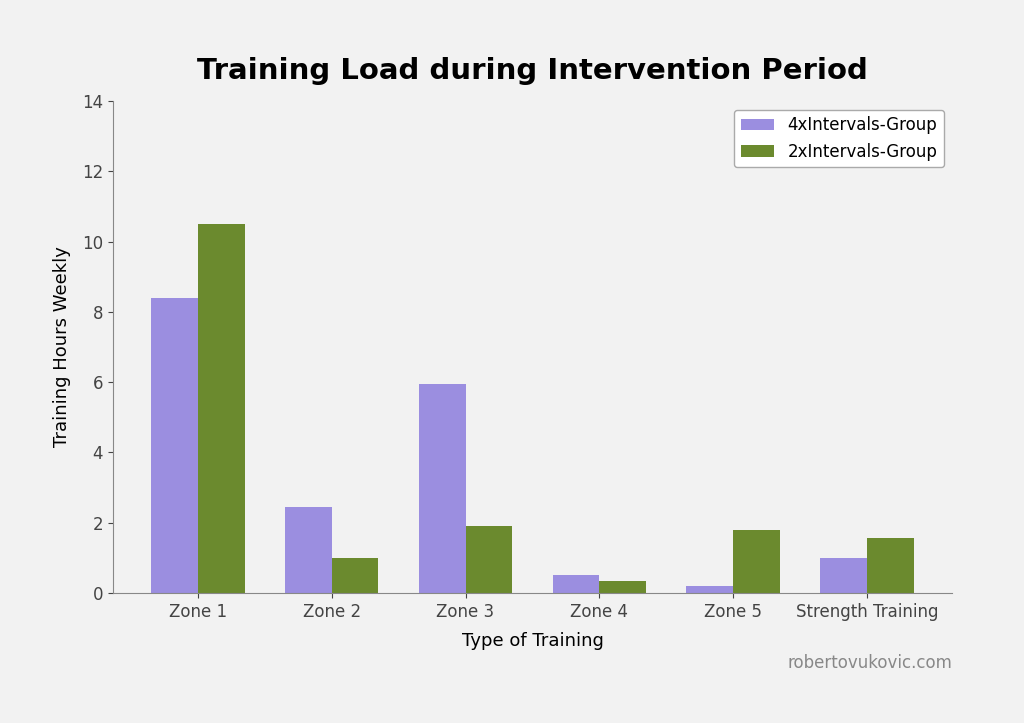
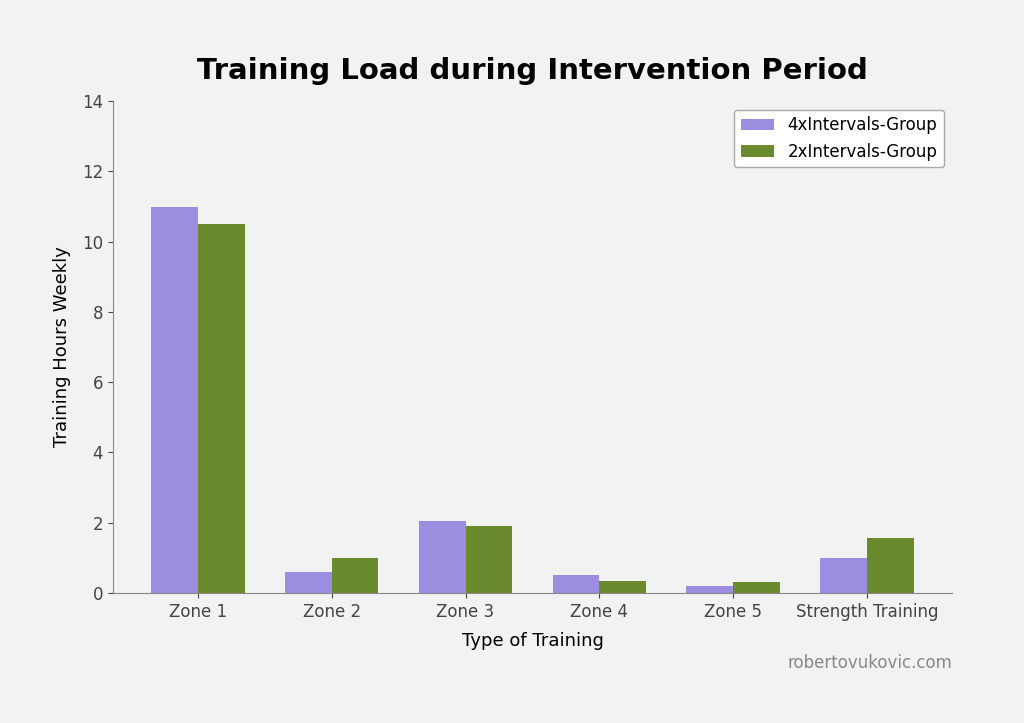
4xIntervals-Group/Zone 1: 8.40 -> 11.00
4xIntervals-Group/Zone 2: 2.45 -> 0.60
4xIntervals-Group/Zone 3: 5.95 -> 2.05
2xIntervals-Group/Zone 5: 1.80 -> 0.30
